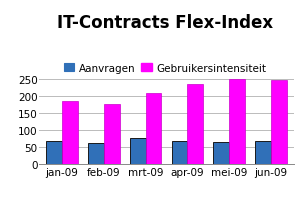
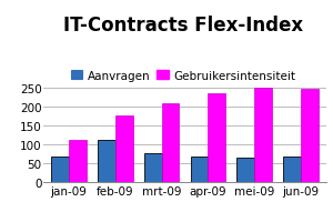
Gebruikersintensiteit/jan-09: 184 -> 110
Aanvragen/feb-09: 60 -> 110
